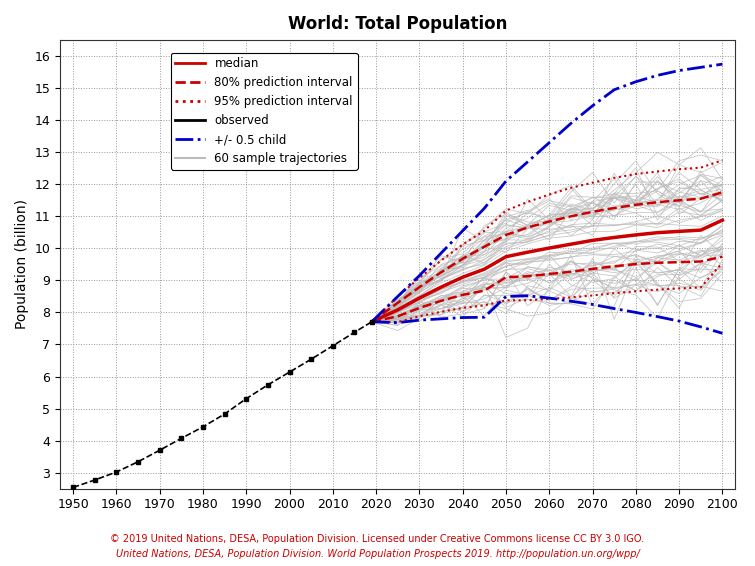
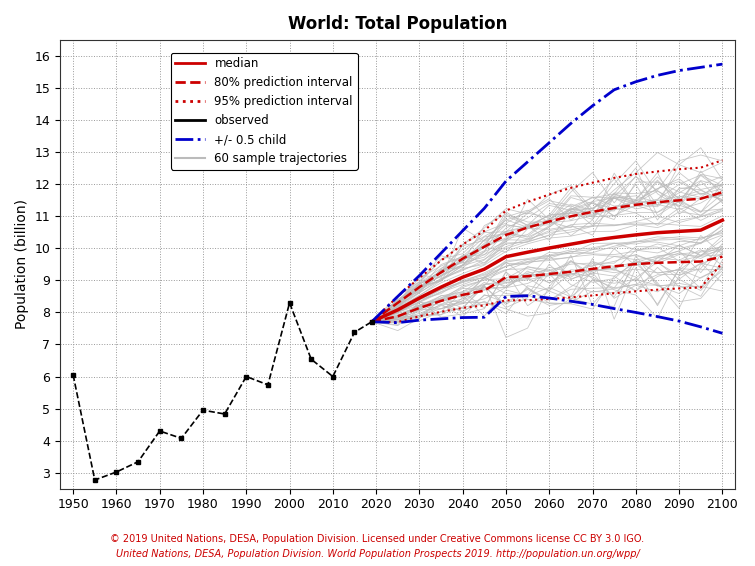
observed/1950: 2.54 -> 6.05
observed/1970: 3.70 -> 4.30
observed/1980: 4.43 -> 4.95
observed/1990: 5.31 -> 6.00
observed/2000: 6.14 -> 8.30
observed/2010: 6.96 -> 6.00
